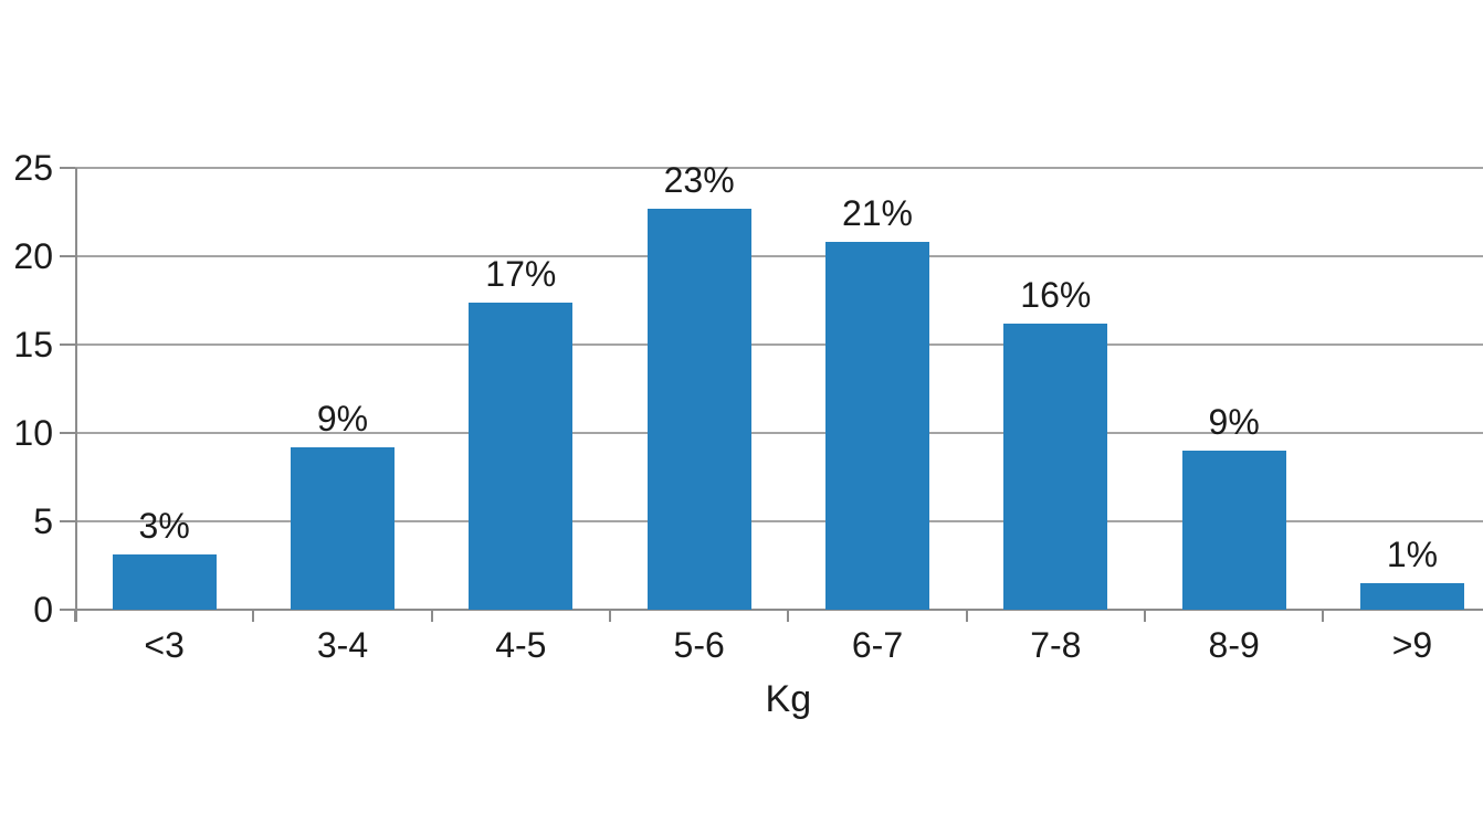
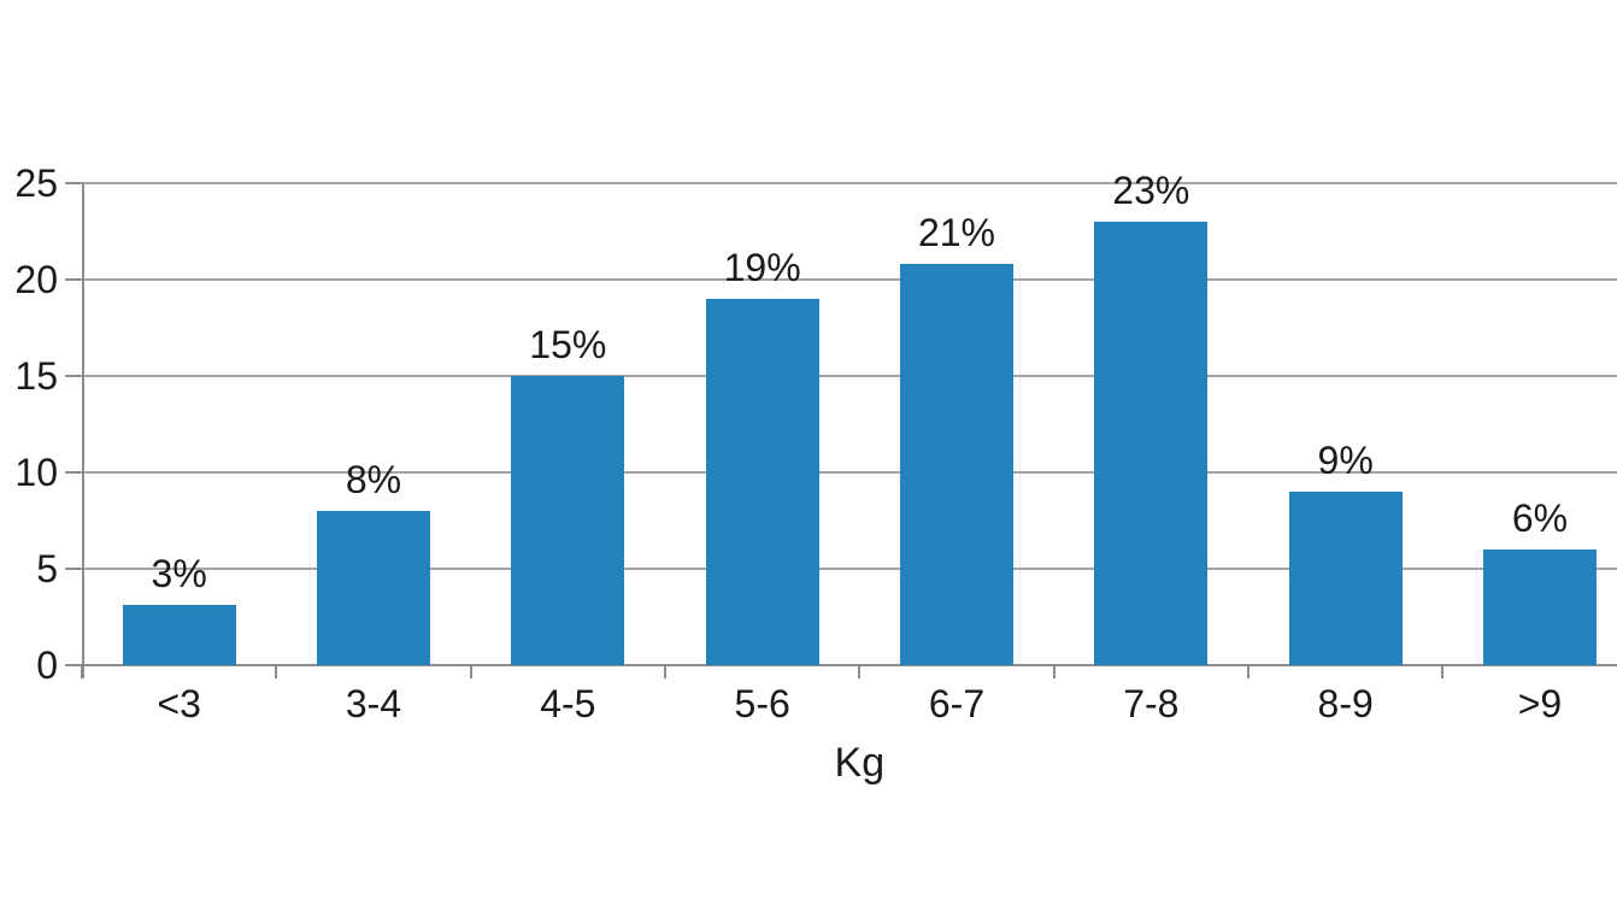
3-4: 9% -> 8%
4-5: 17% -> 15%
5-6: 23% -> 19%
7-8: 16% -> 23%
>9: 1% -> 6%
